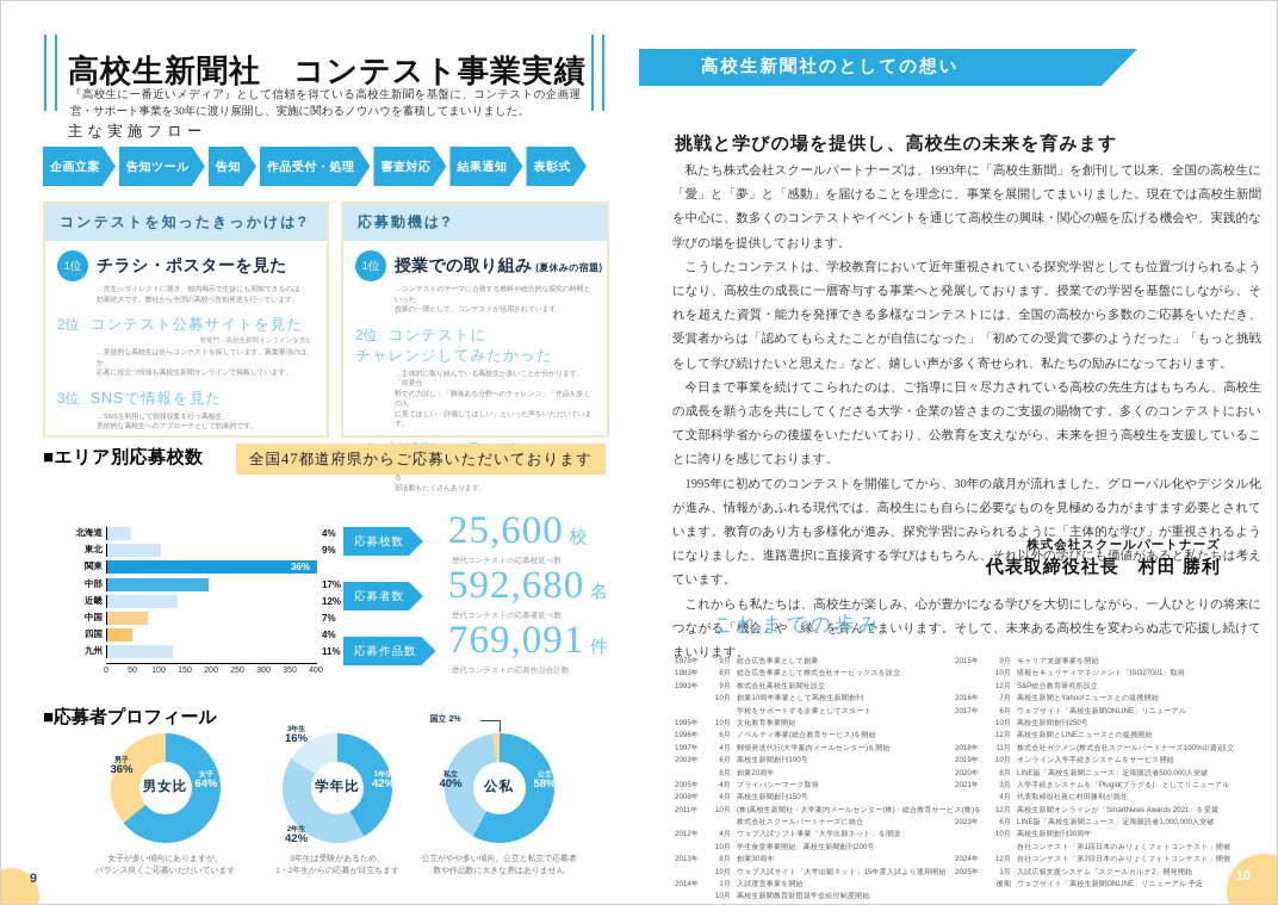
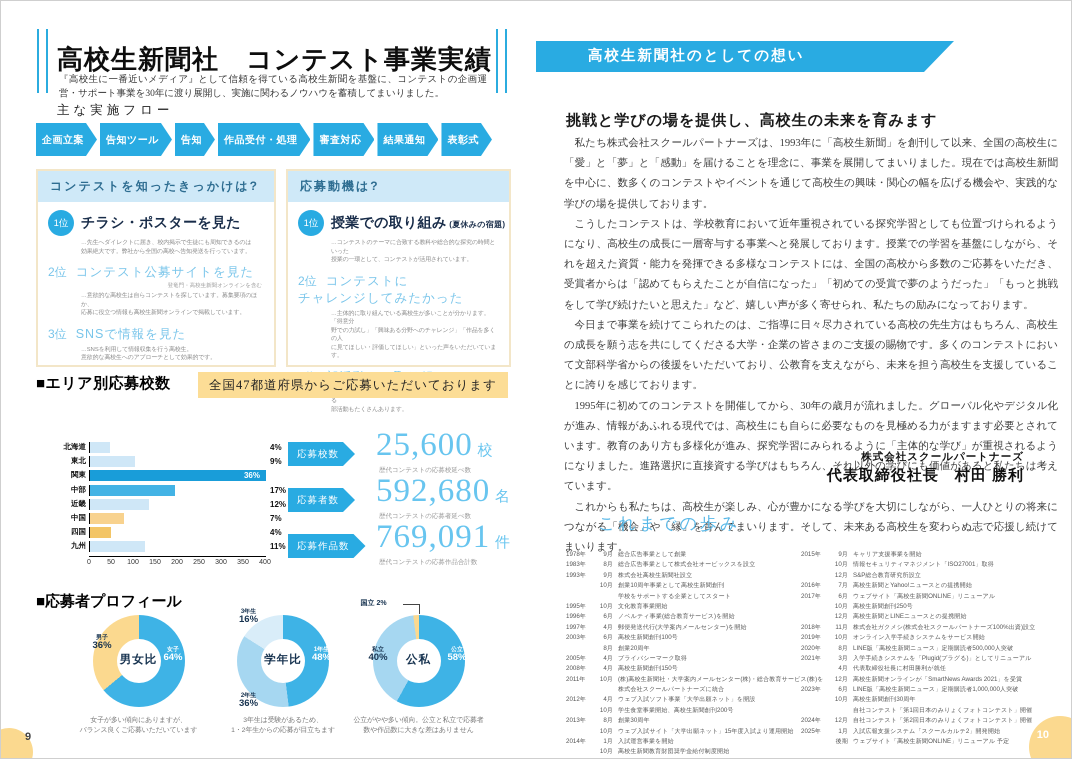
学年比/1年生: 42% -> 48%
学年比/2年生: 42% -> 36%
